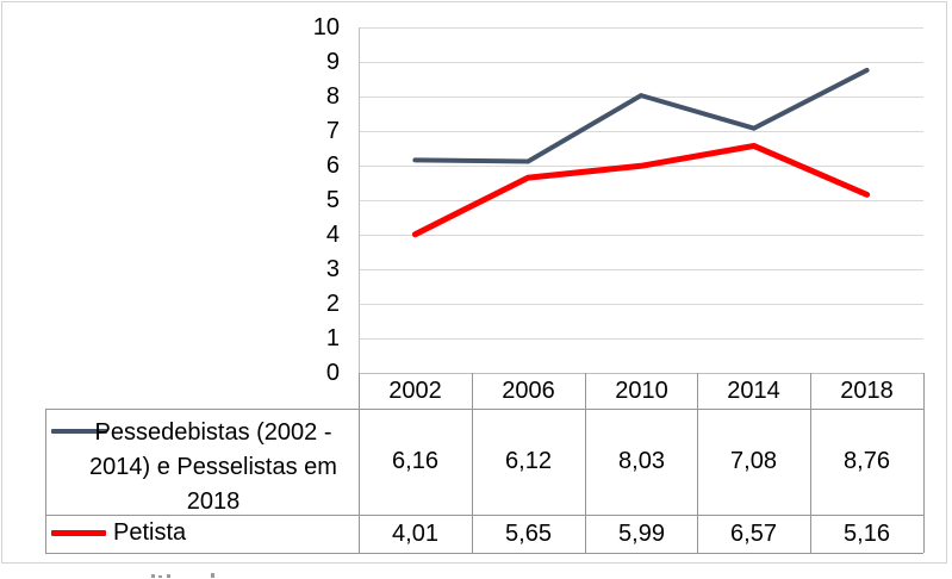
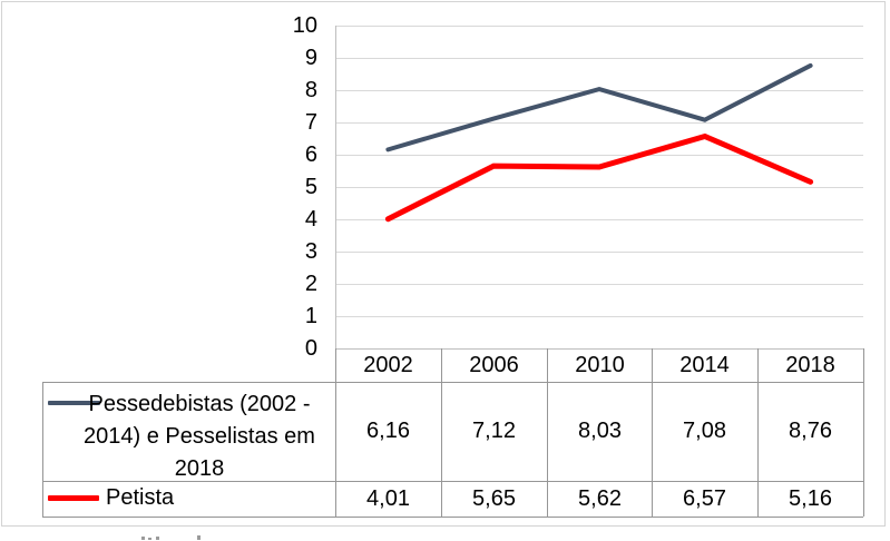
Pessedebistas (2002 - 2014) e Pesselistas em 2018/2006: 6,12 -> 7,12
Petista/2010: 5,99 -> 5,62
